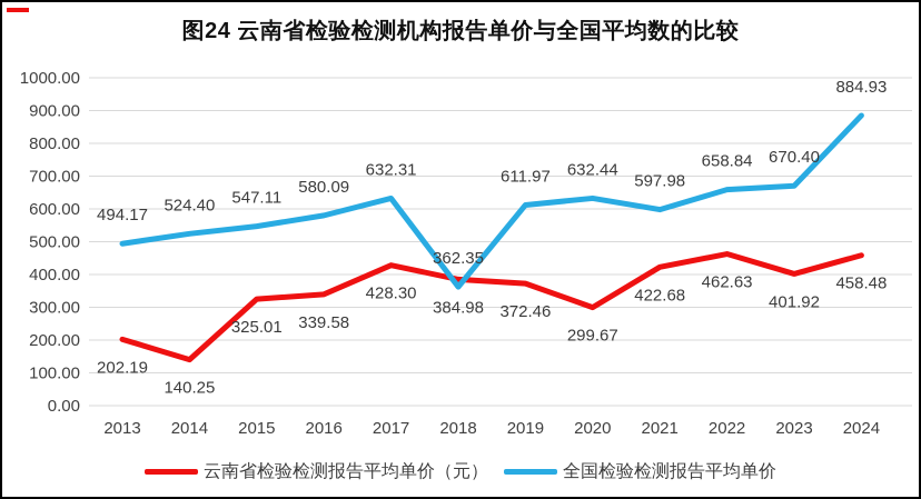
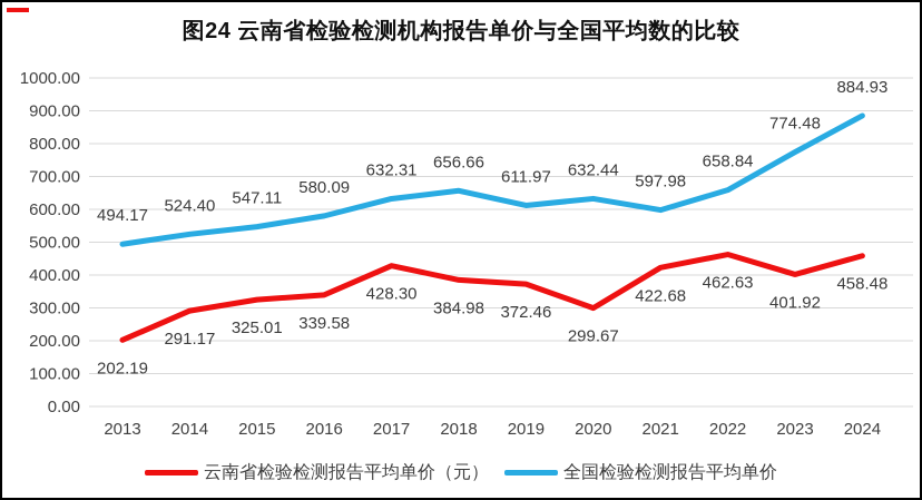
云南省检验检测报告平均单价（元）/2014: 140.25 -> 291.17
全国检验检测报告平均单价/2018: 362.35 -> 656.66
全国检验检测报告平均单价/2023: 670.40 -> 774.48
